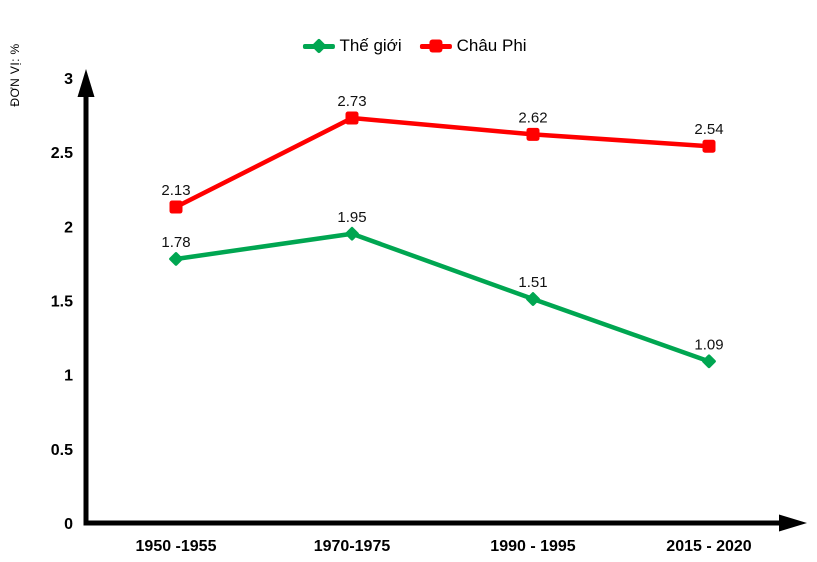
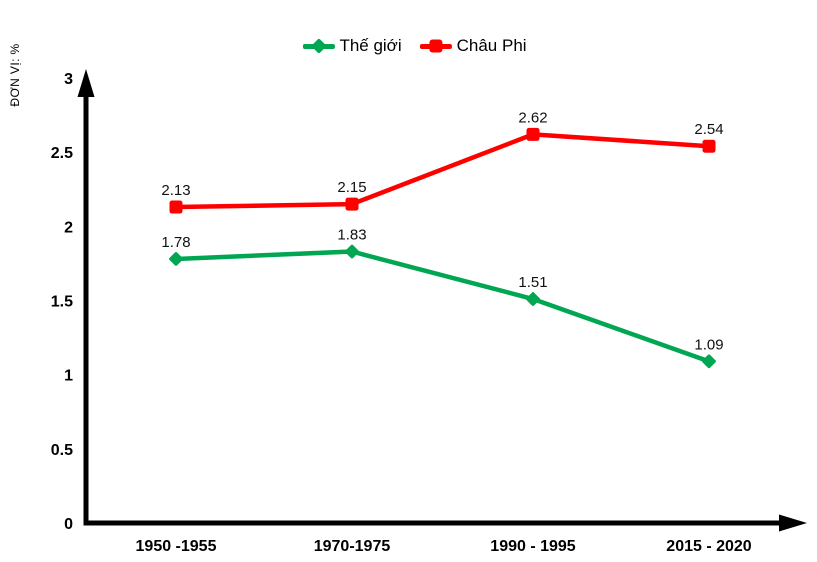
Thế giới/1970-1975: 1.95 -> 1.83
Châu Phi/1970-1975: 2.73 -> 2.15
